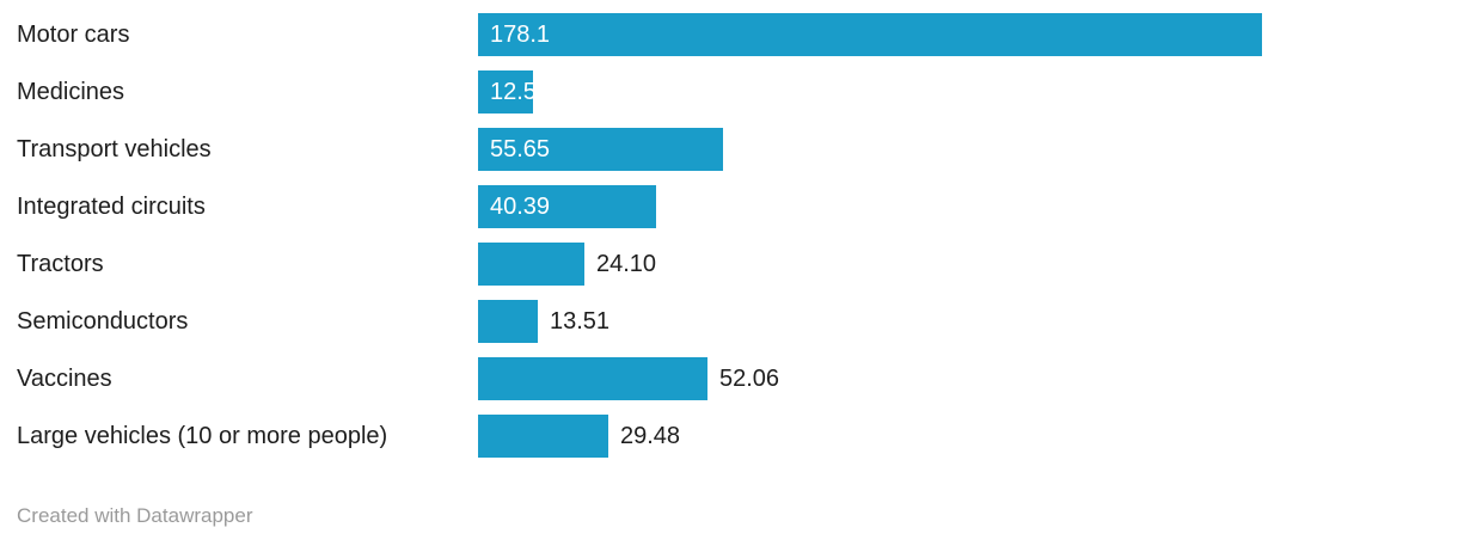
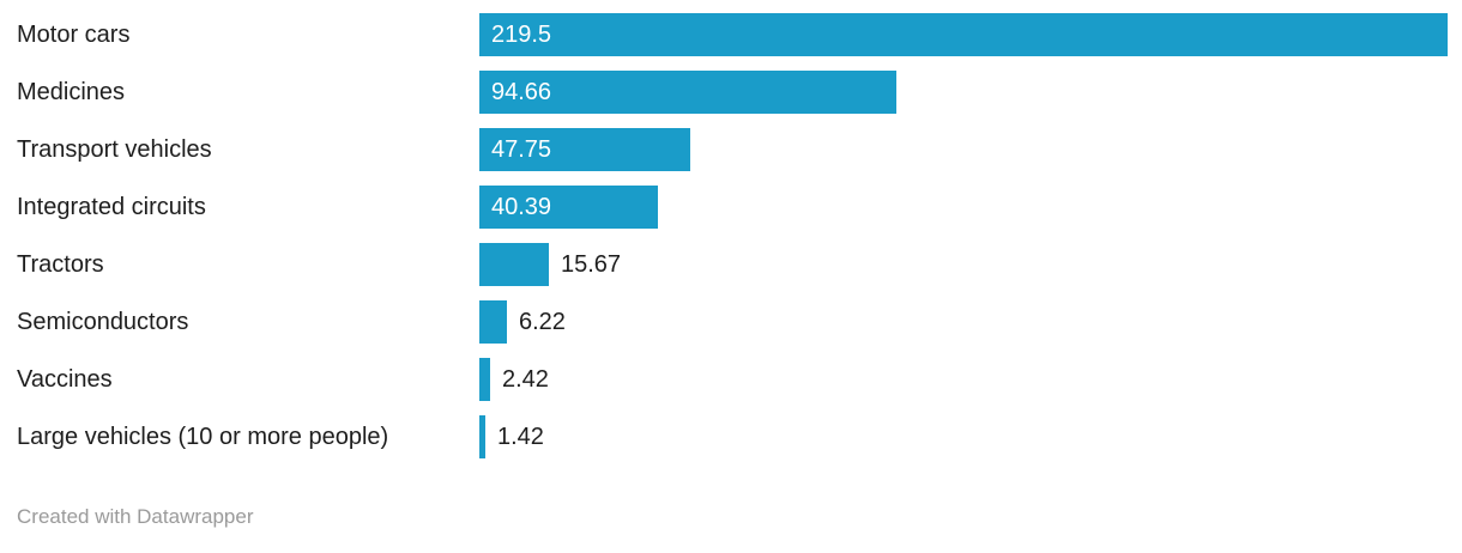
Motor cars: 178.1 -> 219.5
Medicines: 12.56 -> 94.66
Transport vehicles: 55.65 -> 47.75
Tractors: 24.10 -> 15.67
Semiconductors: 13.51 -> 6.22
Vaccines: 52.06 -> 2.42
Large vehicles (10 or more people): 29.48 -> 1.42
